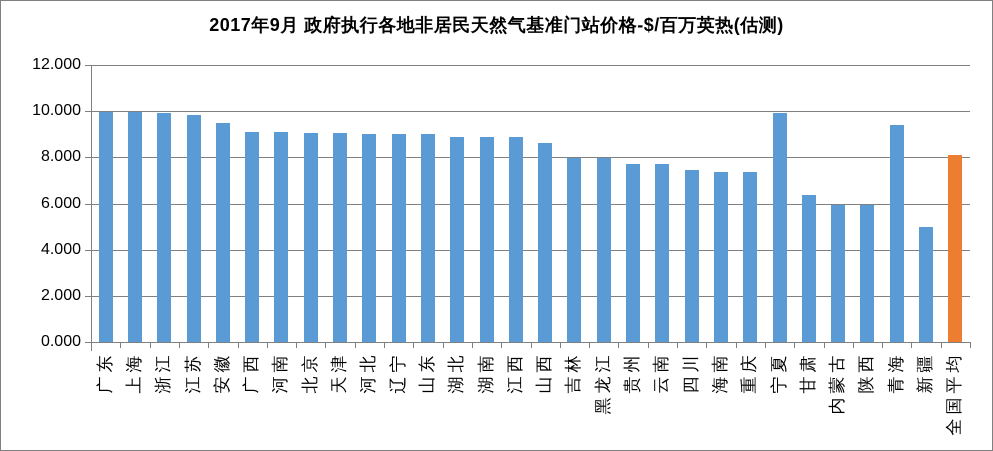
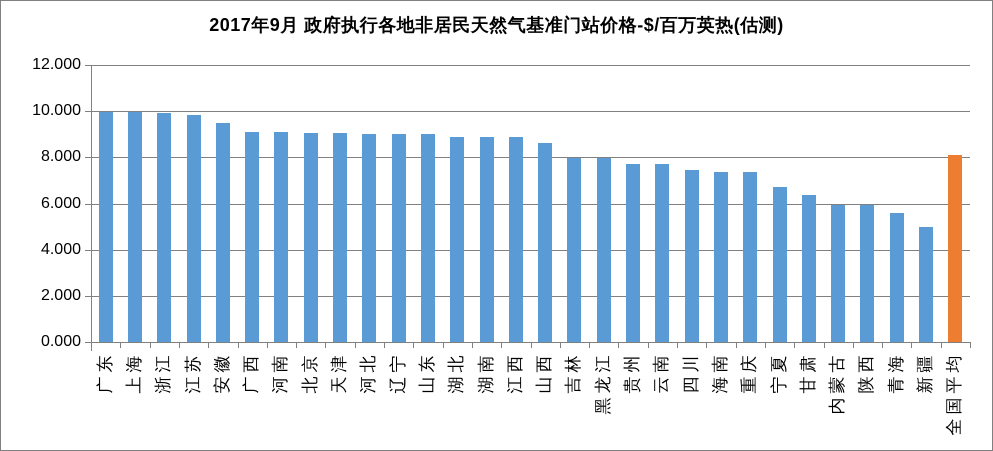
宁夏: 9.9 -> 6.7
青海: 9.4 -> 5.6
